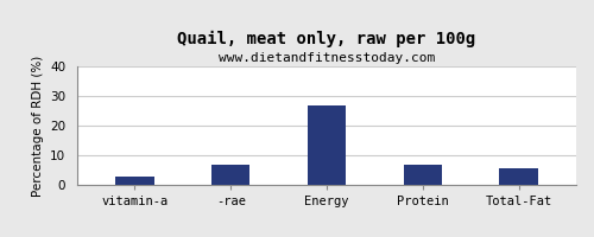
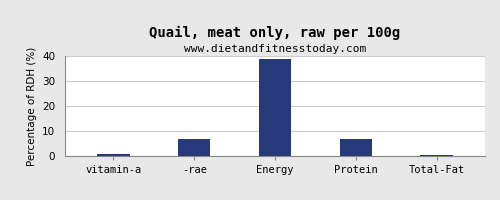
vitamin-a: 3.0 -> 1.0
Energy: 27.0 -> 39.0
Total-Fat: 5.5 -> 0.3
